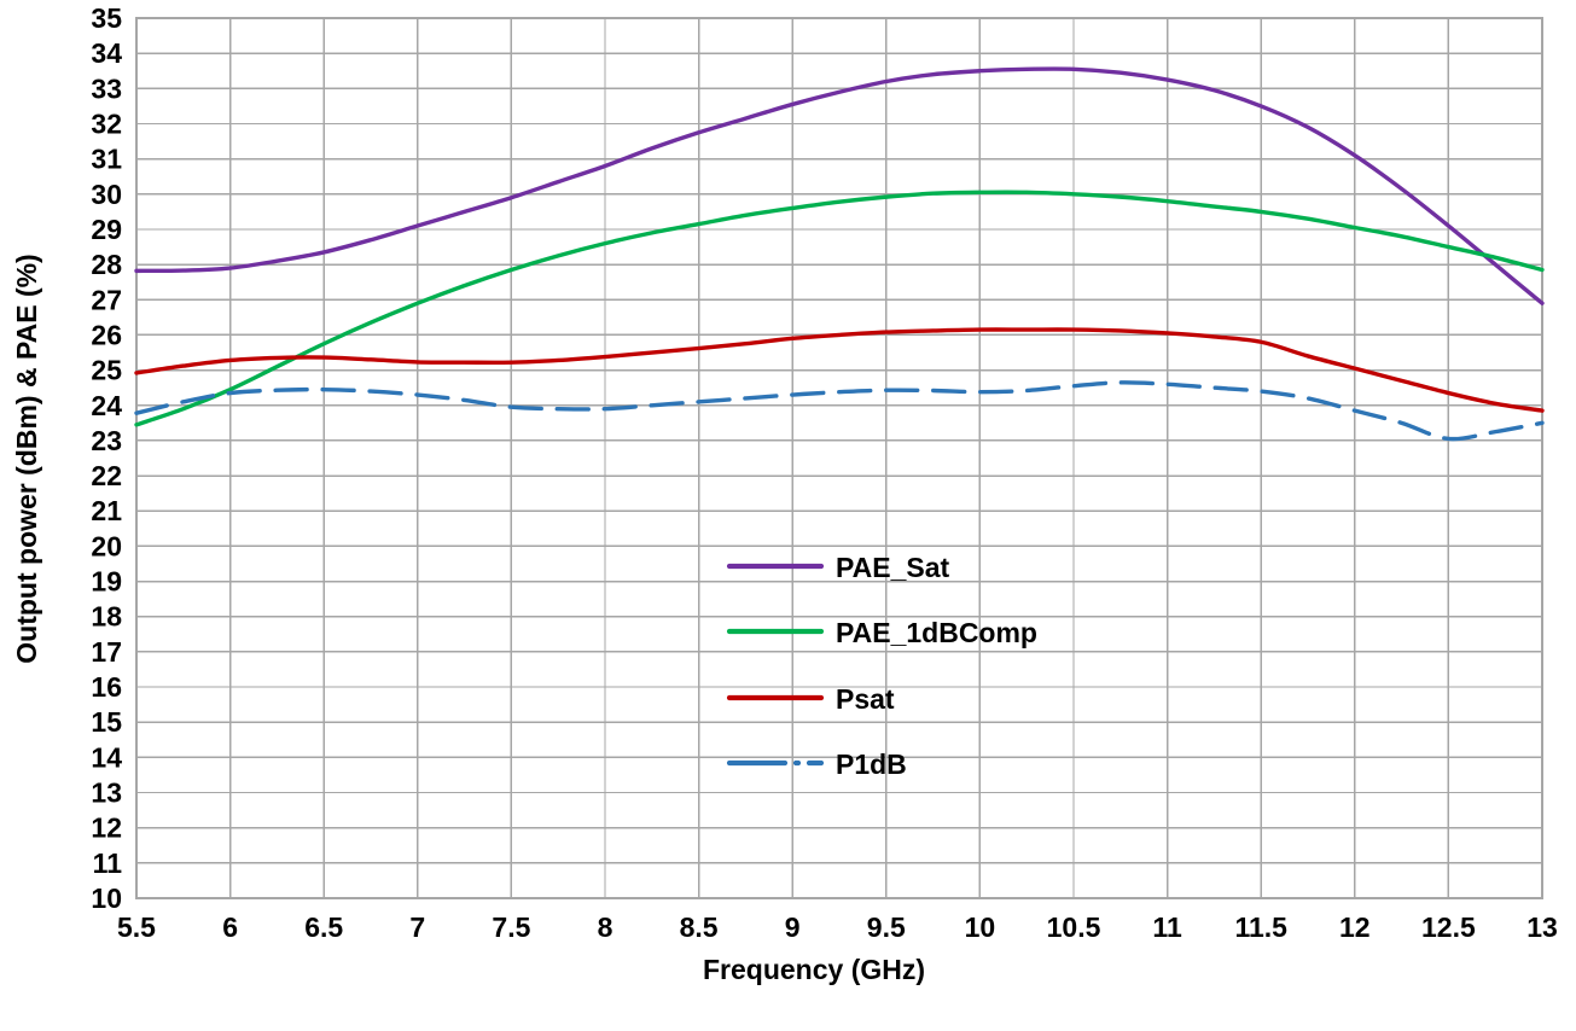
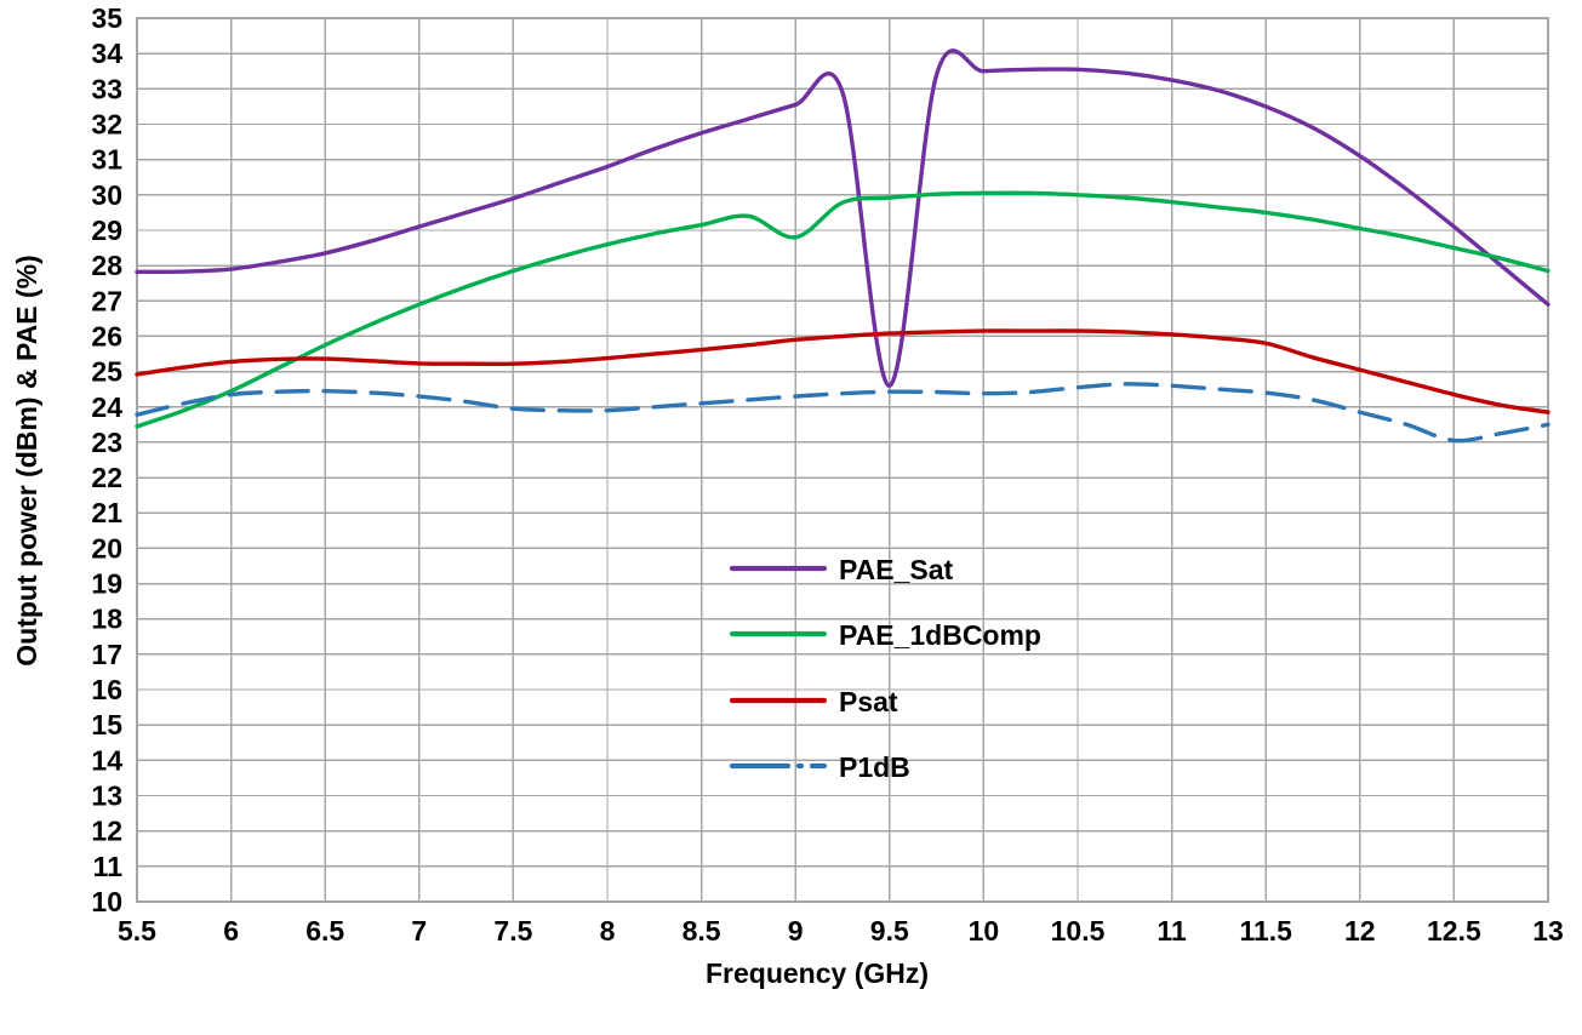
PAE_1dBComp/9: 29.6 -> 28.8
PAE_Sat/9.5: 33.2 -> 24.6
